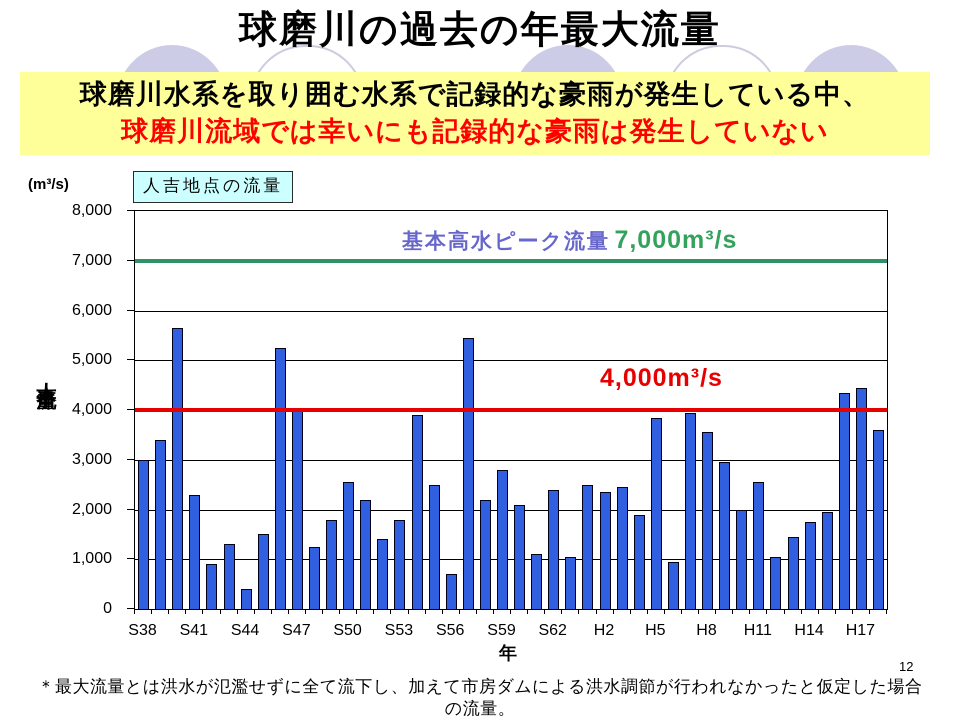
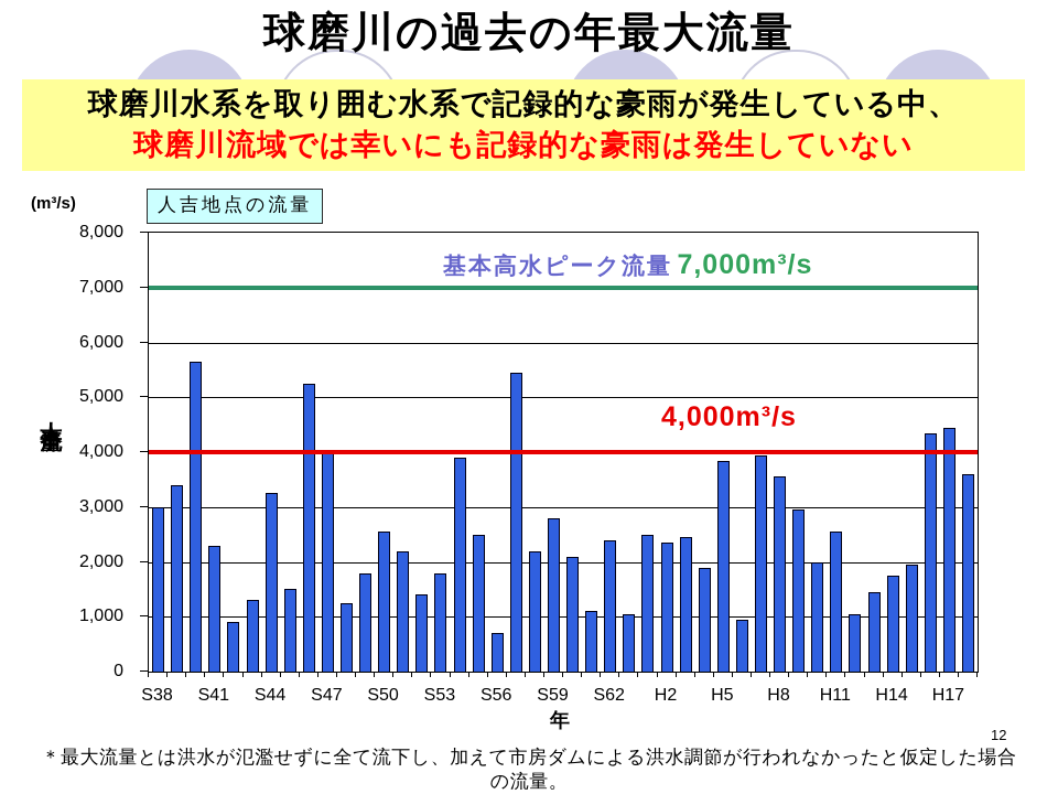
S44: 400 -> 3200
